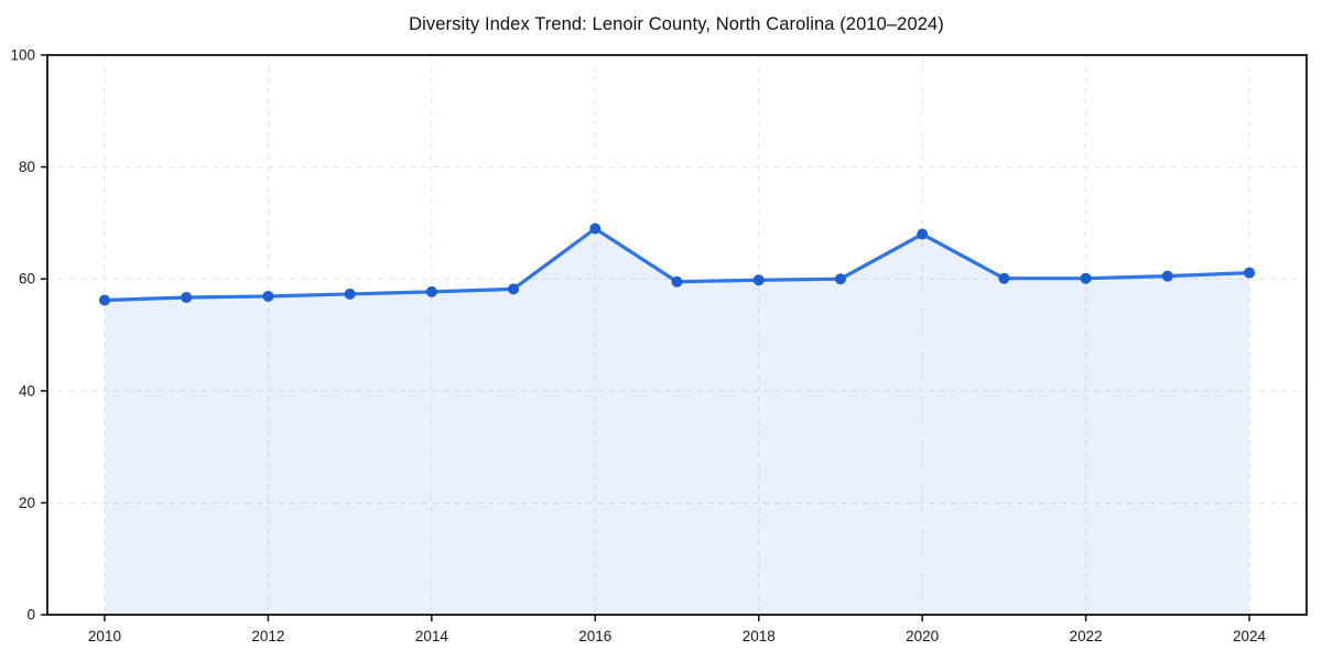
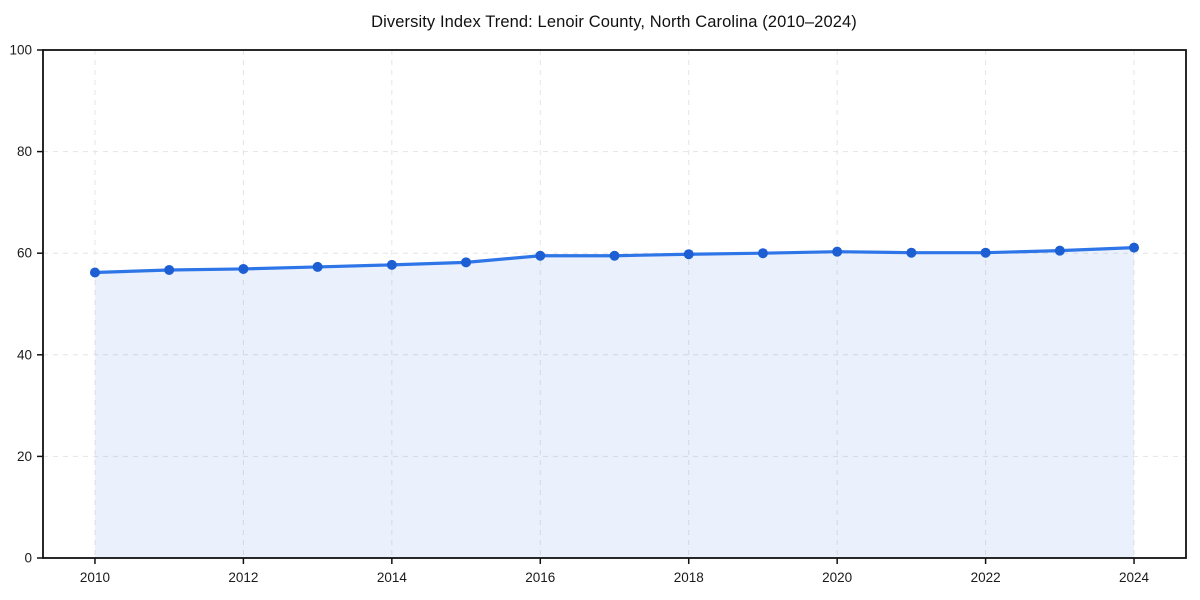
2016: 69 -> 60
2020: 68 -> 60
